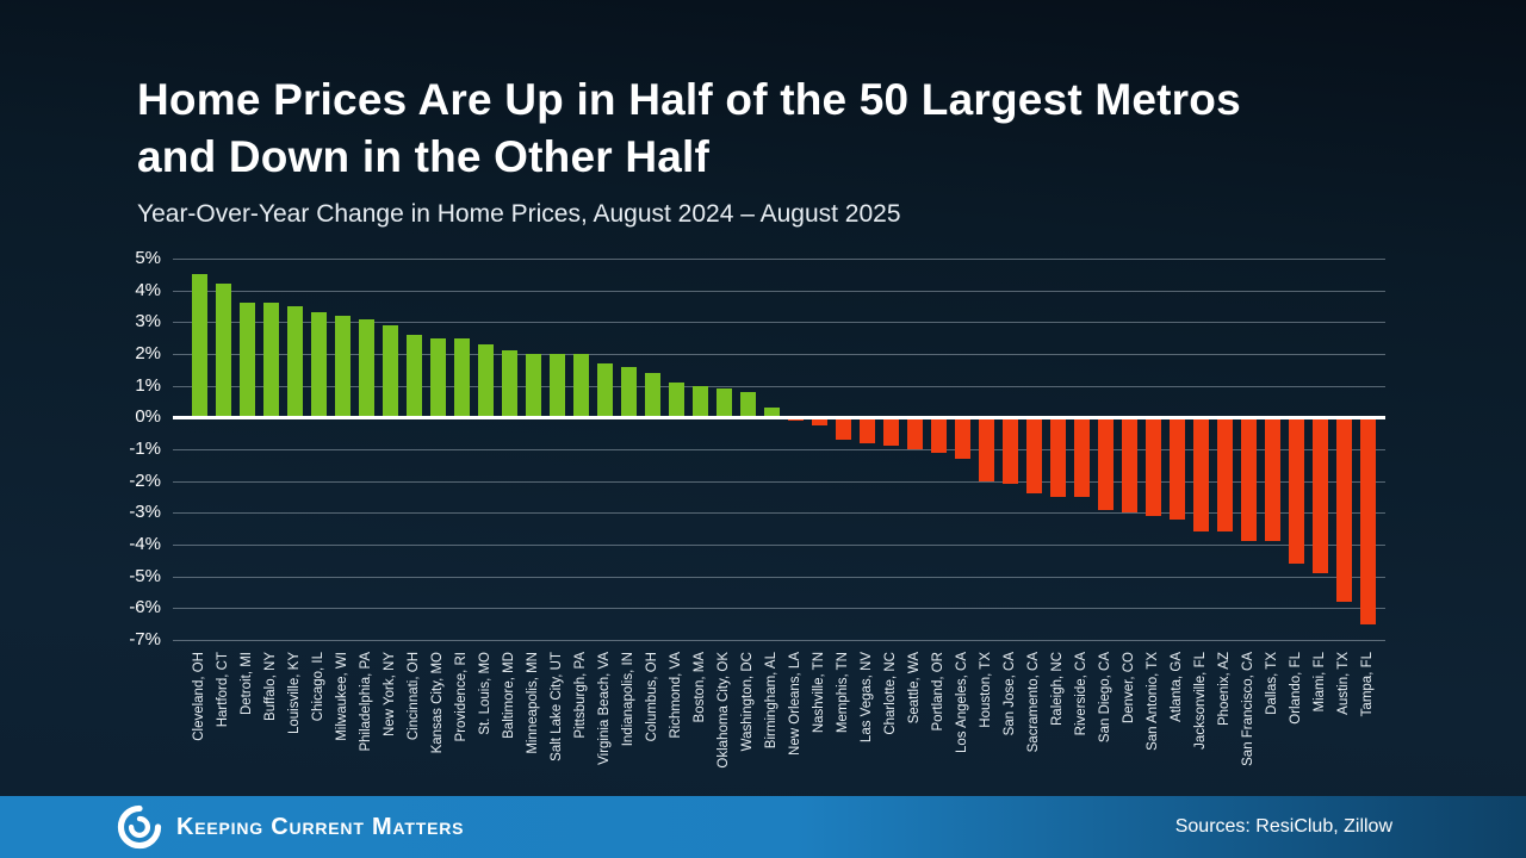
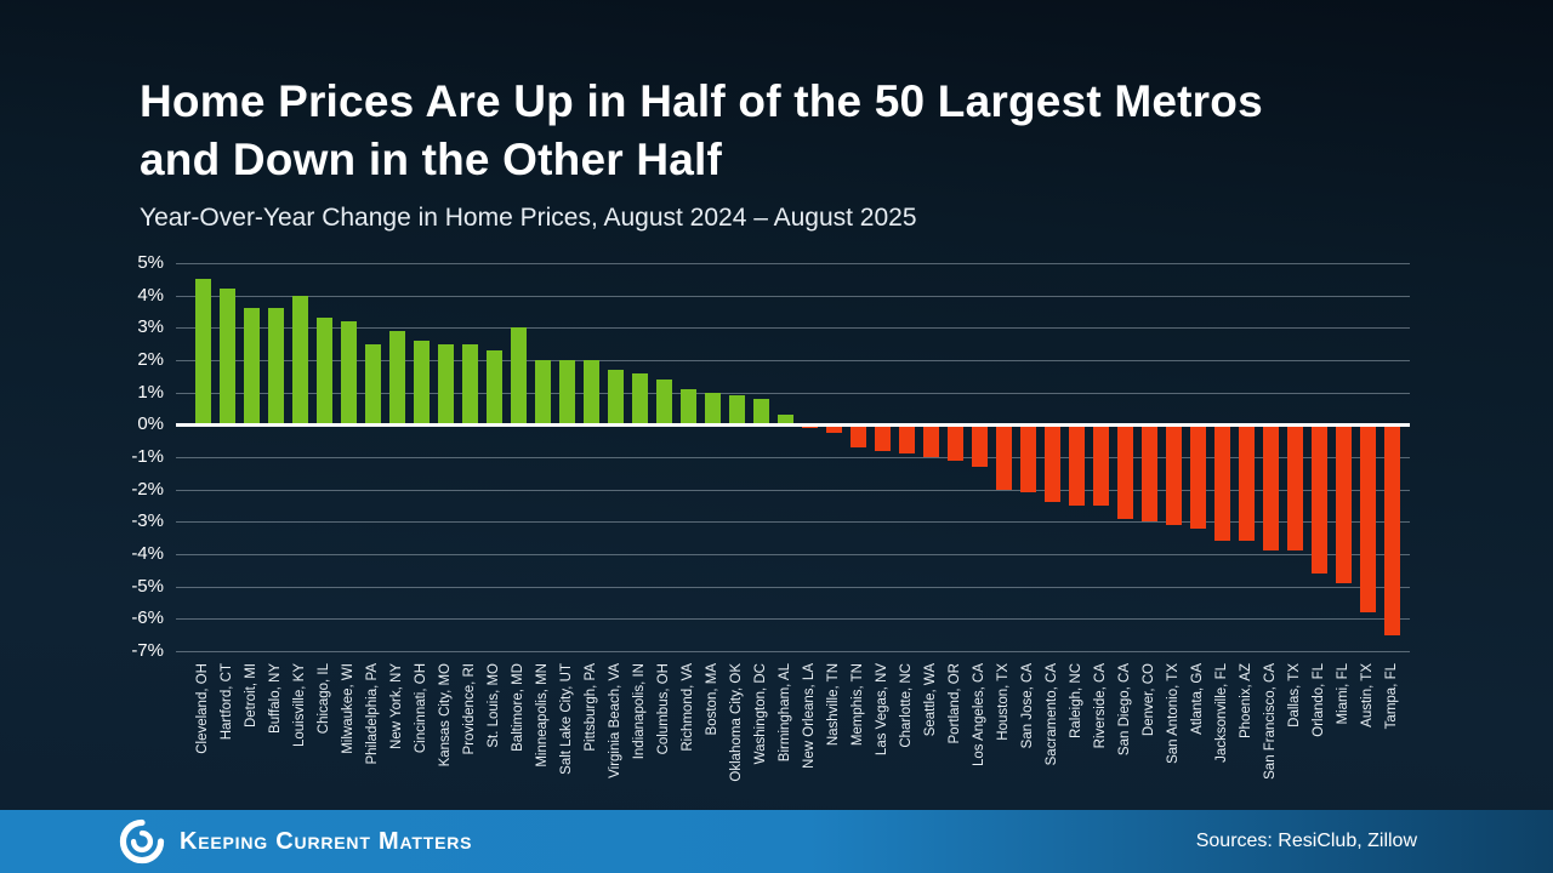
Louisville, KY: 3.5% -> 4.0%
Philadelphia, PA: 3.1% -> 2.5%
Baltimore, MD: 2.1% -> 3.0%
